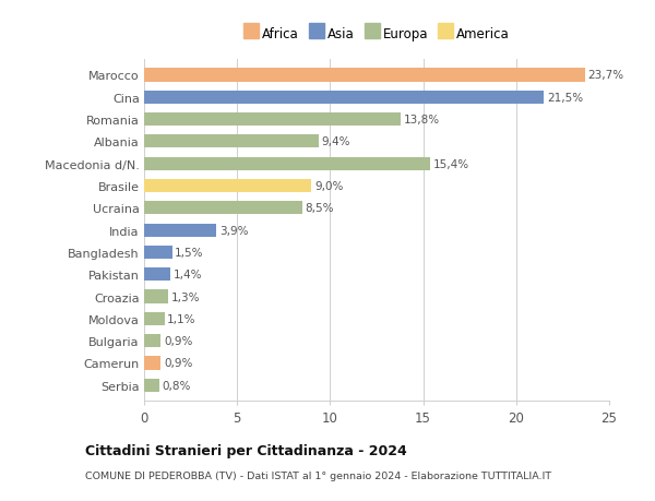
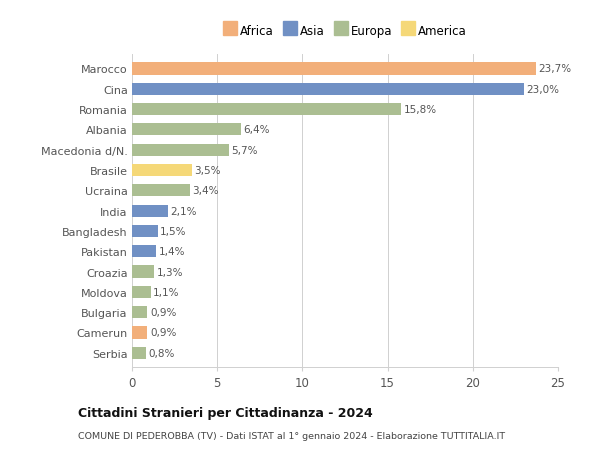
Cina: 21,5% -> 23,0%
Romania: 13,8% -> 15,8%
Albania: 9,4% -> 6,4%
Macedonia d/N.: 15,4% -> 5,7%
Brasile: 9,0% -> 3,5%
Ucraina: 8,5% -> 3,4%
India: 3,9% -> 2,1%
